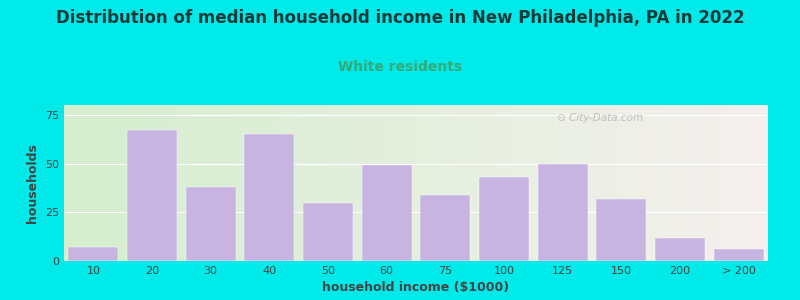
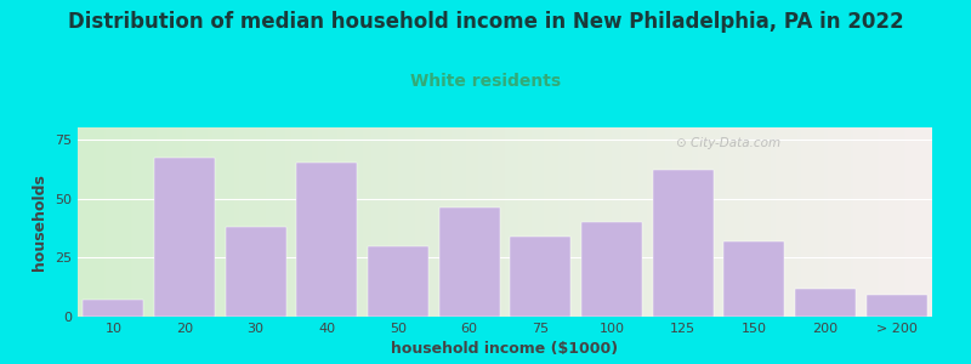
60: 49 -> 46
100: 43 -> 40
125: 50 -> 62
> 200: 6 -> 9
